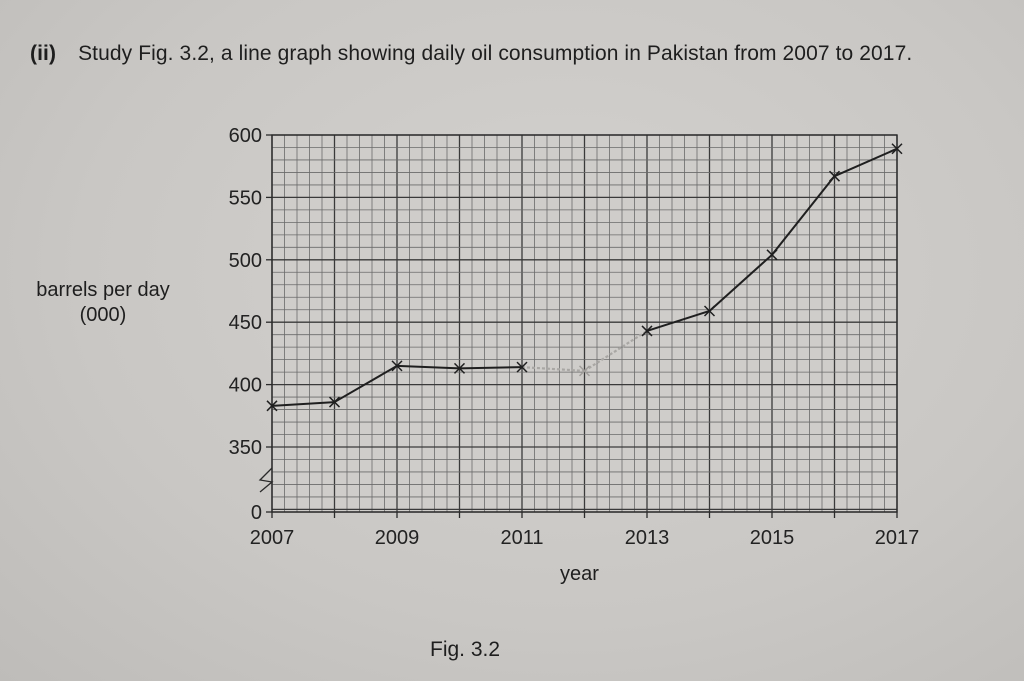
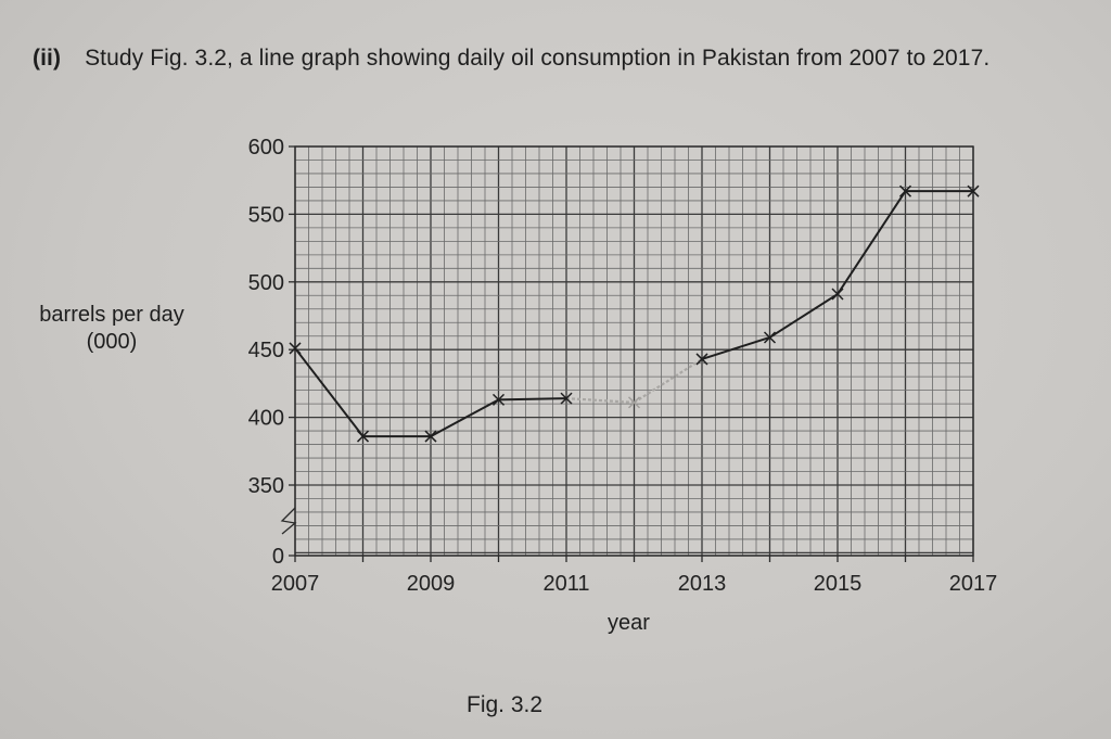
2007: 383 -> 451
2009: 415 -> 386
2015: 504 -> 491
2017: 589 -> 567
